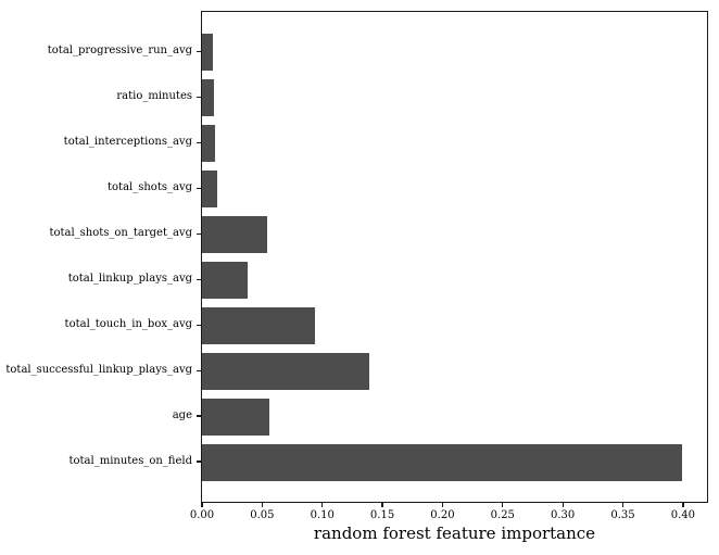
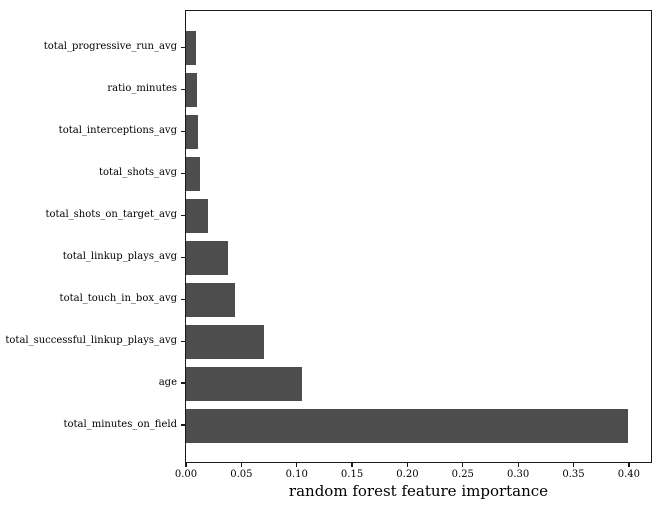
total_shots_on_target_avg: 0.054 -> 0.020
total_touch_in_box_avg: 0.094 -> 0.044
total_successful_linkup_plays_avg: 0.139 -> 0.070
age: 0.056 -> 0.105
